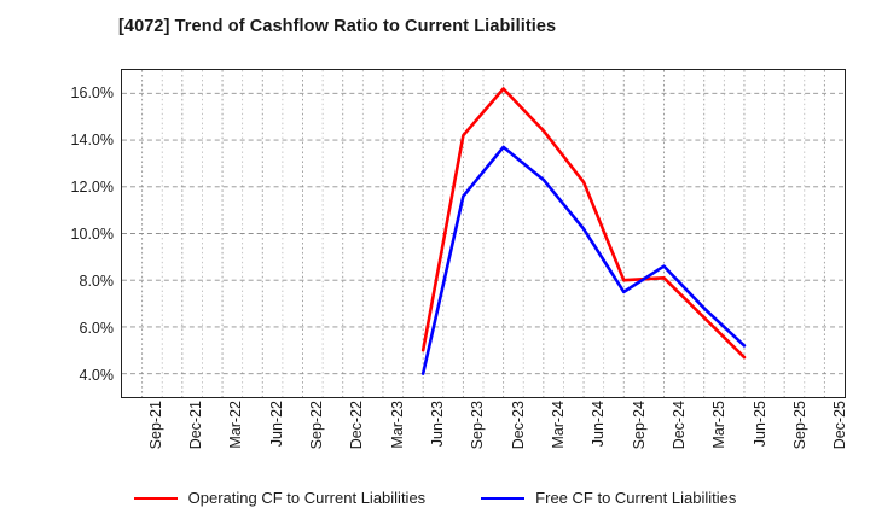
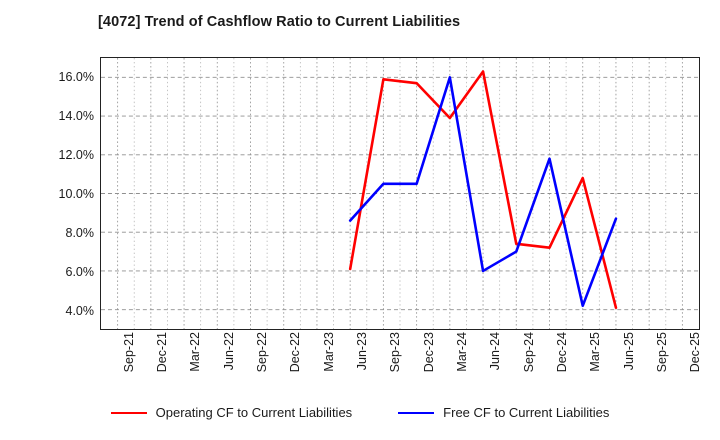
Operating CF to Current Liabilities/Jun-23: 5.0% -> 6.1%
Free CF to Current Liabilities/Jun-23: 4.0% -> 8.6%
Operating CF to Current Liabilities/Sep-23: 14.2% -> 15.9%
Free CF to Current Liabilities/Sep-23: 11.6% -> 10.5%
Operating CF to Current Liabilities/Dec-23: 16.2% -> 15.7%
Free CF to Current Liabilities/Dec-23: 13.7% -> 10.5%
Operating CF to Current Liabilities/Mar-24: 14.4% -> 13.9%
Free CF to Current Liabilities/Mar-24: 12.3% -> 16.0%
Operating CF to Current Liabilities/Jun-24: 12.2% -> 16.3%
Free CF to Current Liabilities/Jun-24: 10.2% -> 6.0%
Operating CF to Current Liabilities/Sep-24: 8.0% -> 7.4%
Free CF to Current Liabilities/Sep-24: 7.5% -> 7.0%
Operating CF to Current Liabilities/Dec-24: 8.1% -> 7.2%
Free CF to Current Liabilities/Dec-24: 8.6% -> 11.8%
Operating CF to Current Liabilities/Mar-25: 6.4% -> 10.8%
Free CF to Current Liabilities/Mar-25: 6.8% -> 4.2%
Operating CF to Current Liabilities/Jun-25: 4.7% -> 4.1%
Free CF to Current Liabilities/Jun-25: 5.2% -> 8.7%
